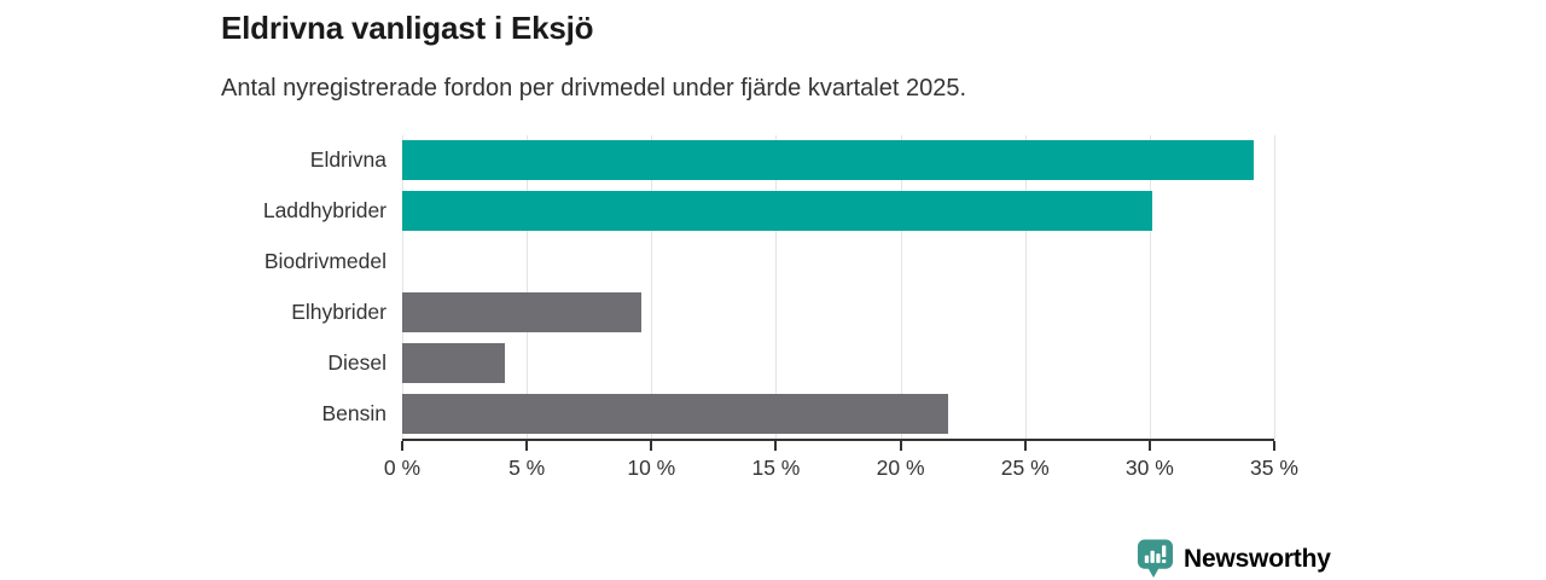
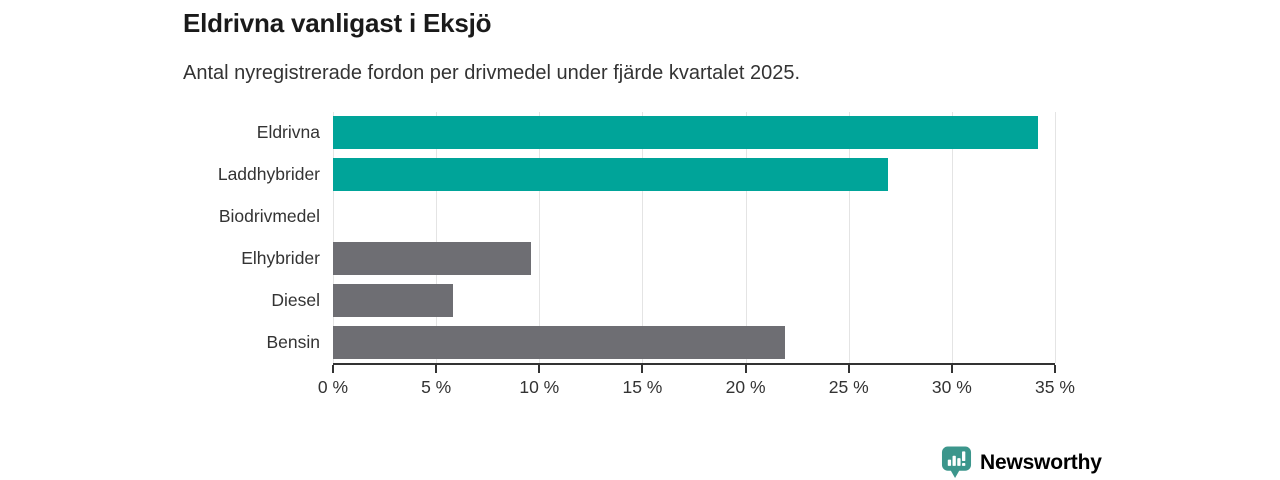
Laddhybrider: 30.1% -> 26.9%
Diesel: 4.1% -> 5.8%
